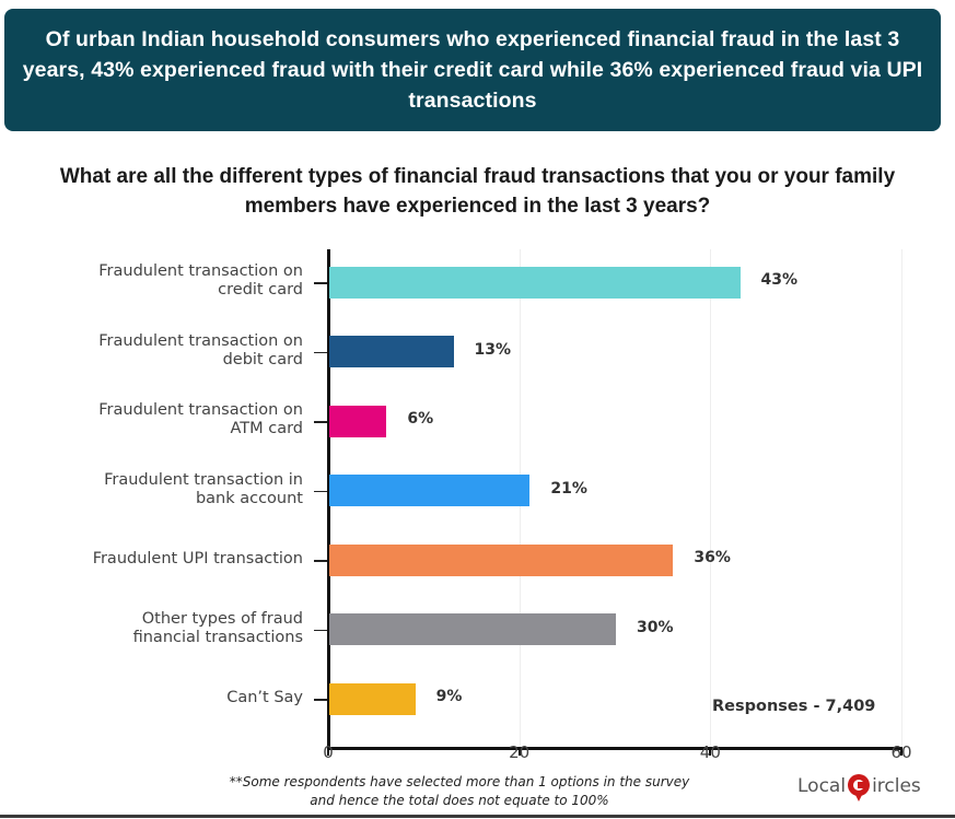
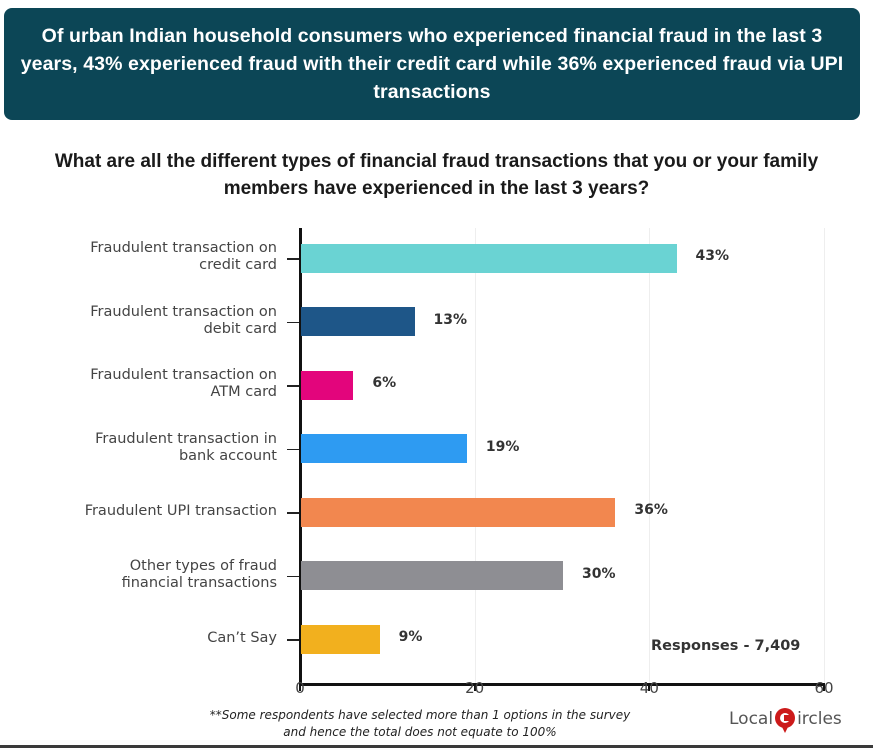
Fraudulent transaction in bank account: 21% -> 19%
